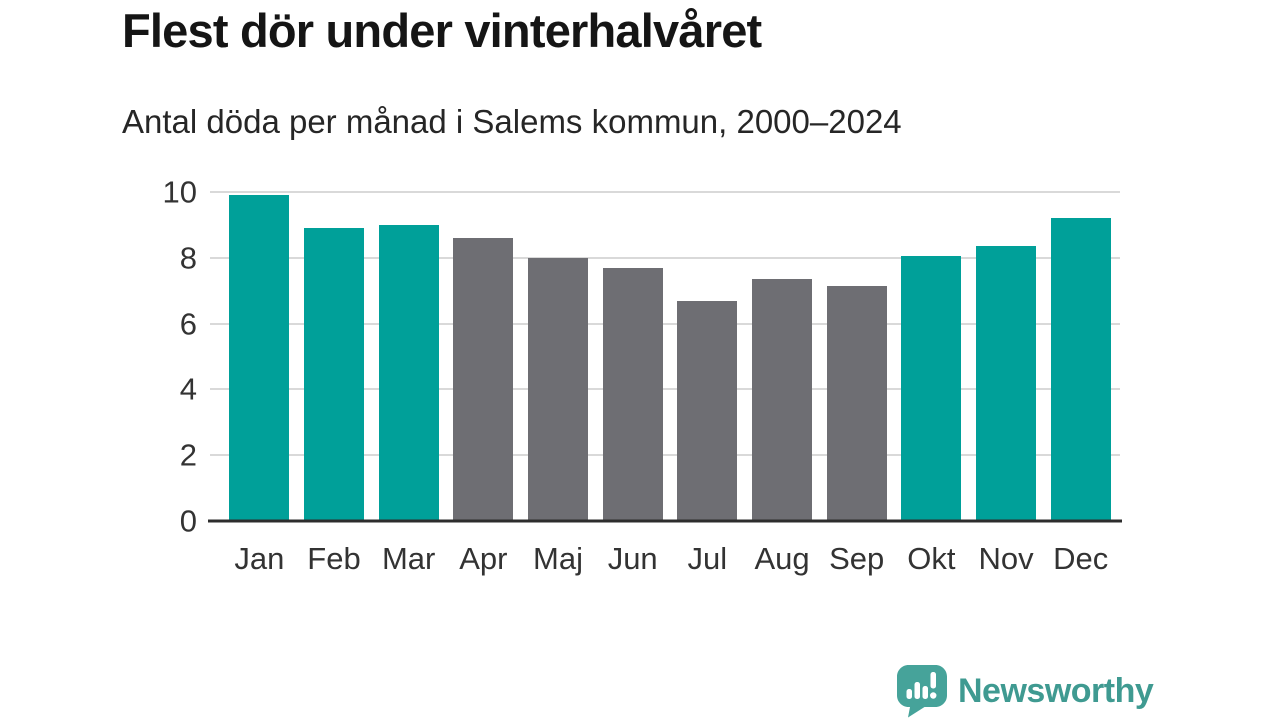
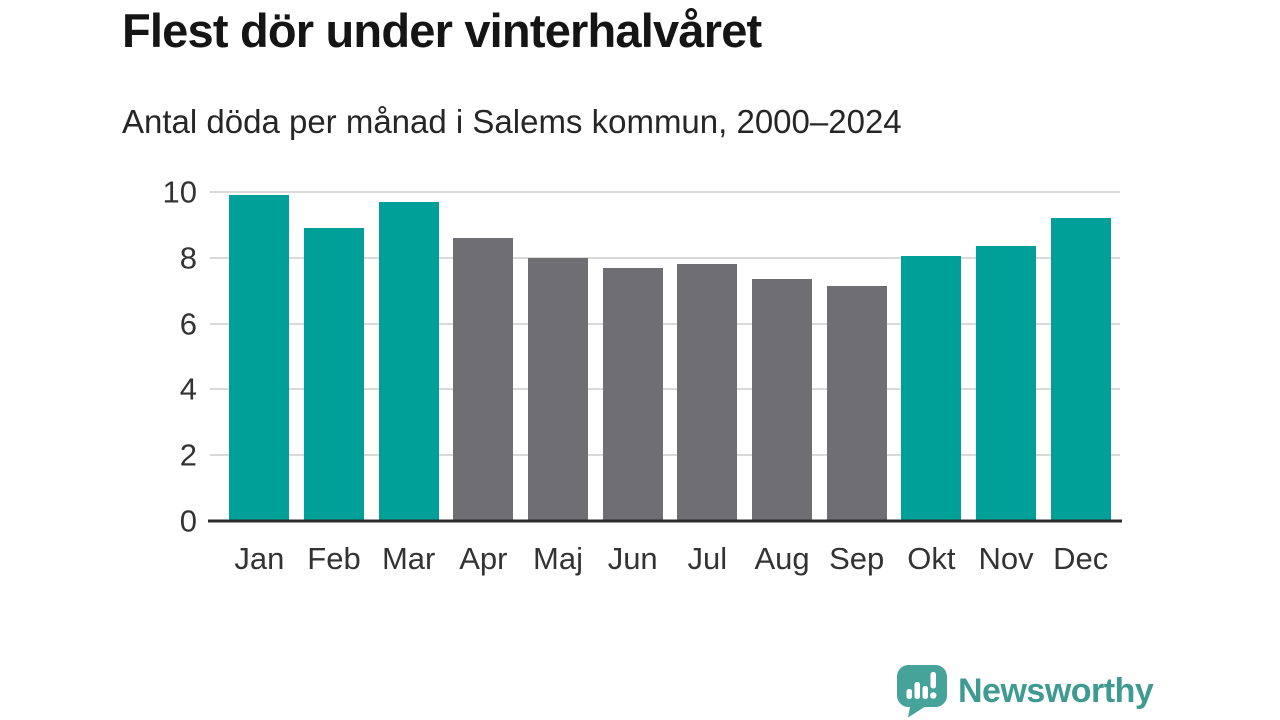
Mar: 9.0 -> 9.7
Jul: 6.7 -> 7.8
